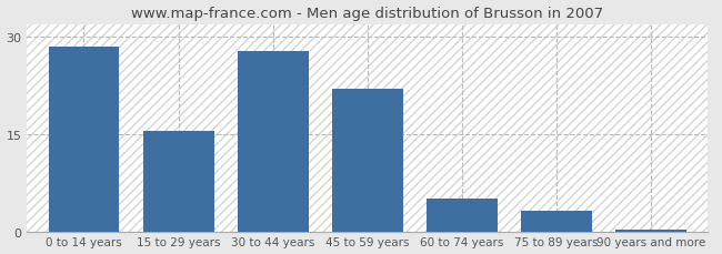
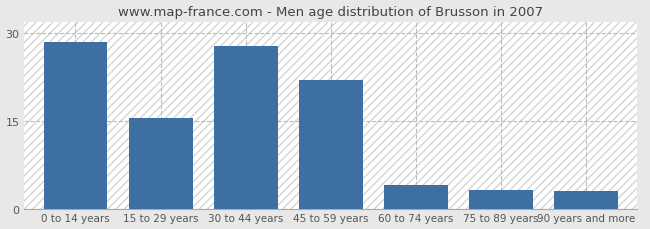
60 to 74 years: 5.0 -> 4.0
90 years and more: 0.3 -> 3.0
